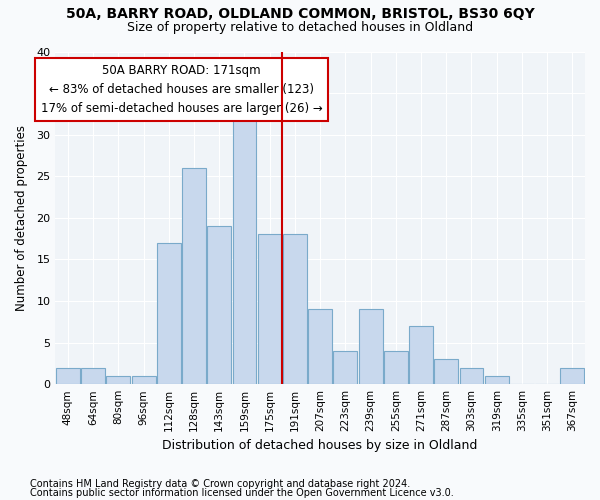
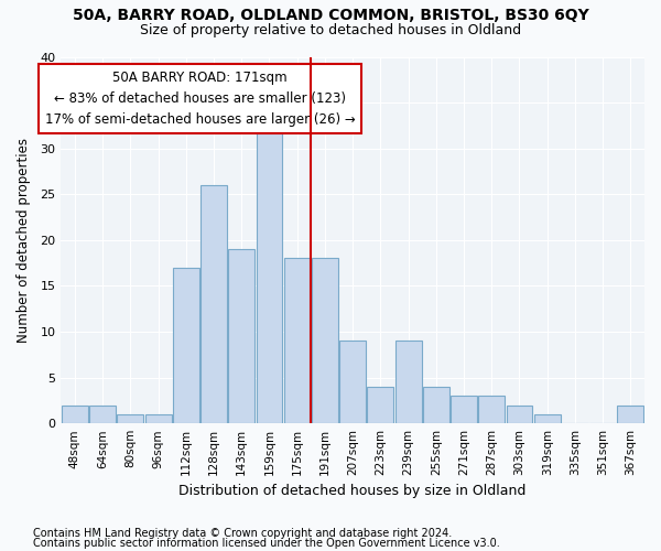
271sqm: 7 -> 3
